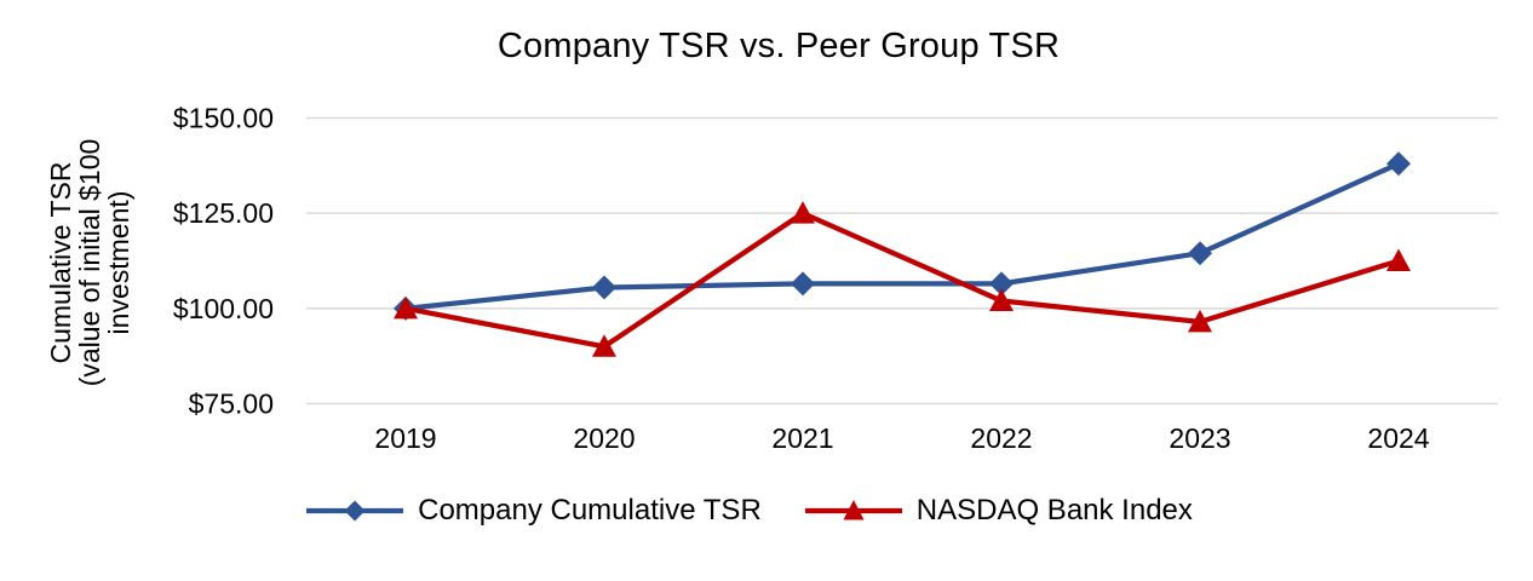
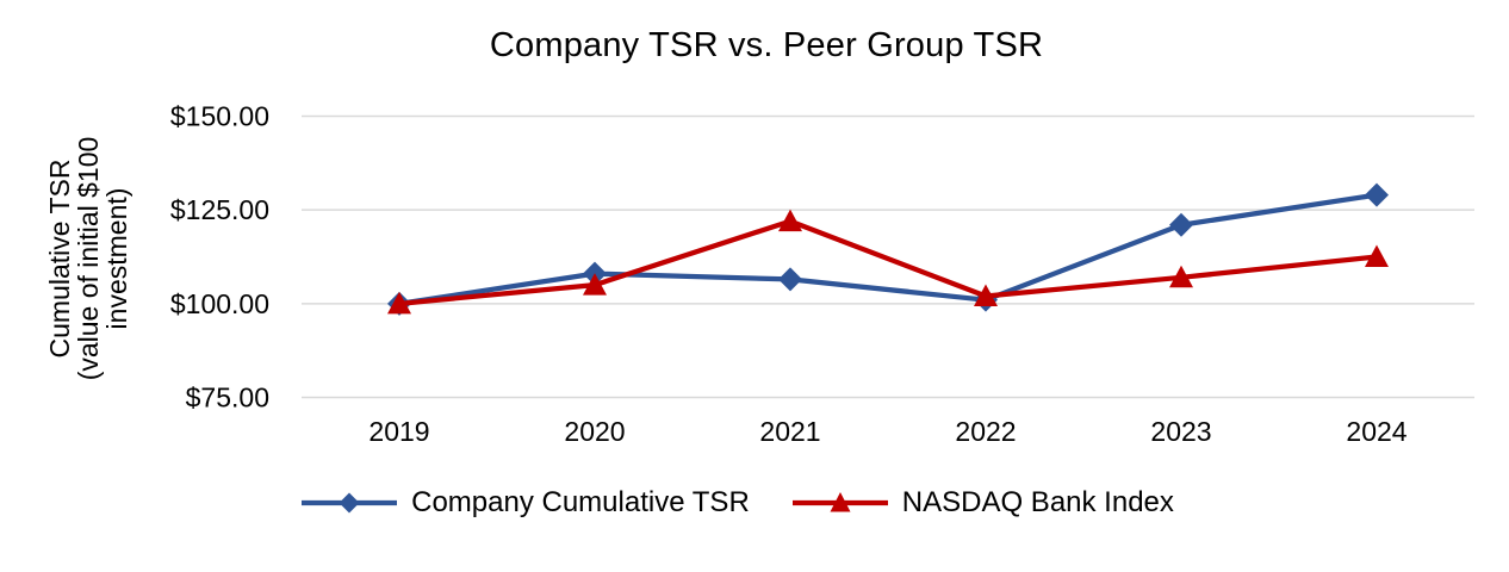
Company Cumulative TSR/2020: $106 -> $108
NASDAQ Bank Index/2020: $90 -> $105
NASDAQ Bank Index/2021: $125 -> $122
Company Cumulative TSR/2022: $106 -> $101
Company Cumulative TSR/2023: $114 -> $121
NASDAQ Bank Index/2023: $96 -> $107
Company Cumulative TSR/2024: $138 -> $129
